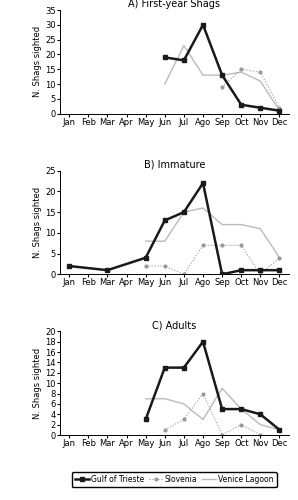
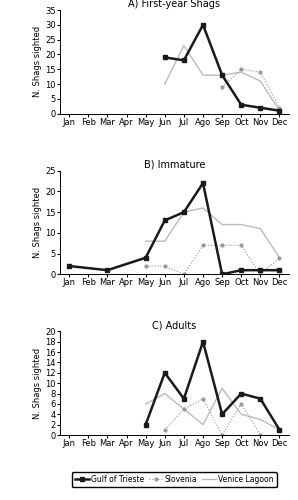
C) Adults/Gulf of Trieste/May: 3 -> 2
C) Adults/Venice Lagoon/May: 7 -> 6
C) Adults/Gulf of Trieste/Jun: 13 -> 12
C) Adults/Venice Lagoon/Jun: 7 -> 8
C) Adults/Gulf of Trieste/Jul: 13 -> 7
C) Adults/Slovenia/Jul: 3 -> 5
C) Adults/Venice Lagoon/Jul: 6 -> 5
C) Adults/Slovenia/Ago: 8 -> 7
C) Adults/Venice Lagoon/Ago: 3 -> 2
C) Adults/Gulf of Trieste/Sep: 5 -> 4
C) Adults/Gulf of Trieste/Oct: 5 -> 8
C) Adults/Slovenia/Oct: 2 -> 6
C) Adults/Venice Lagoon/Oct: 5 -> 4
C) Adults/Gulf of Trieste/Nov: 4 -> 7
C) Adults/Venice Lagoon/Nov: 2 -> 3
